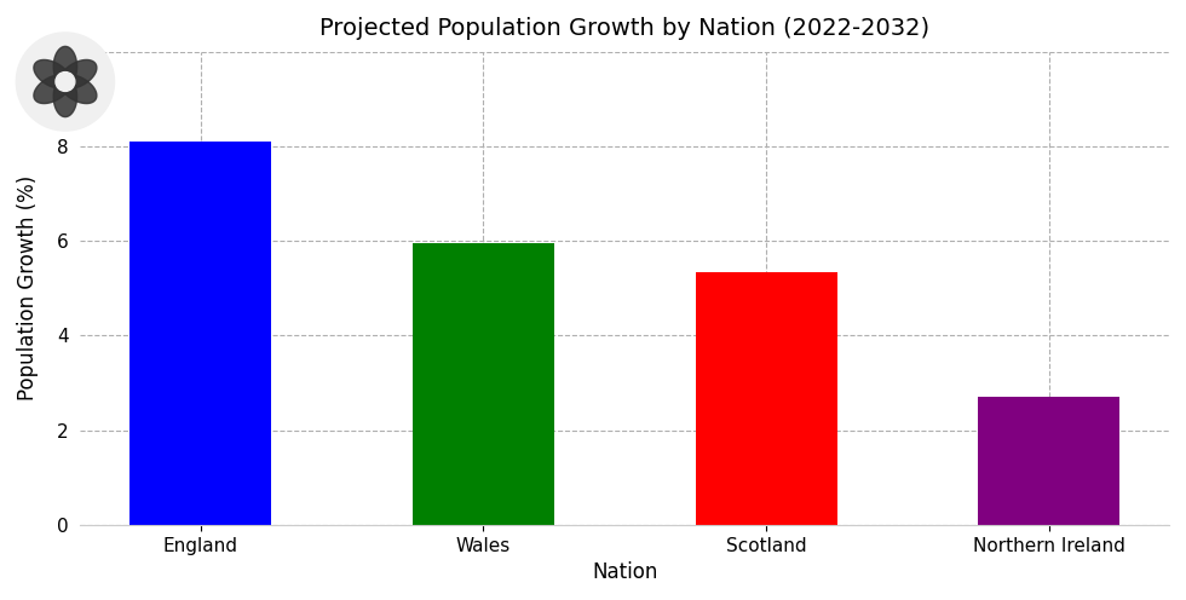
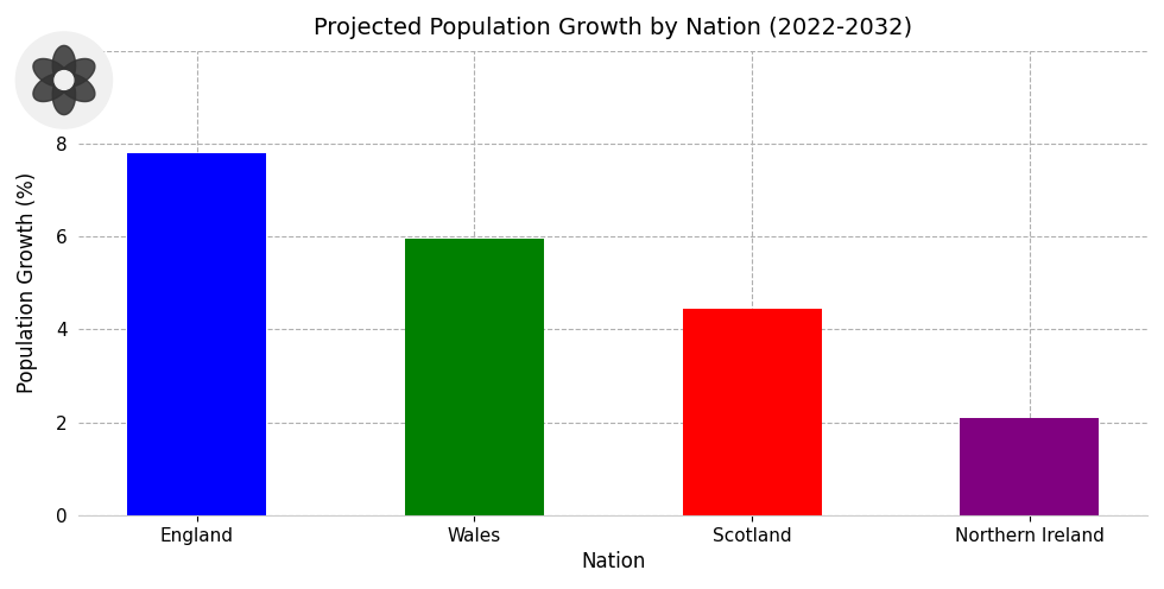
England: 8.10 -> 7.80
Scotland: 5.35 -> 4.45
Northern Ireland: 2.70 -> 2.10
